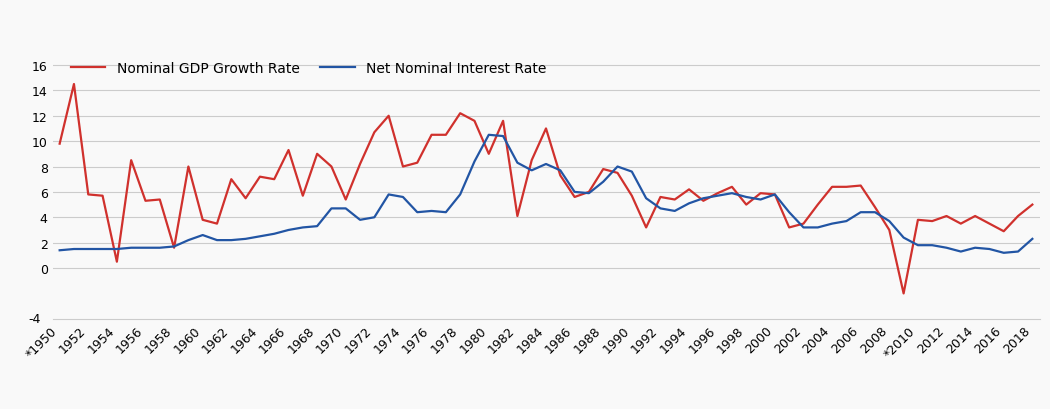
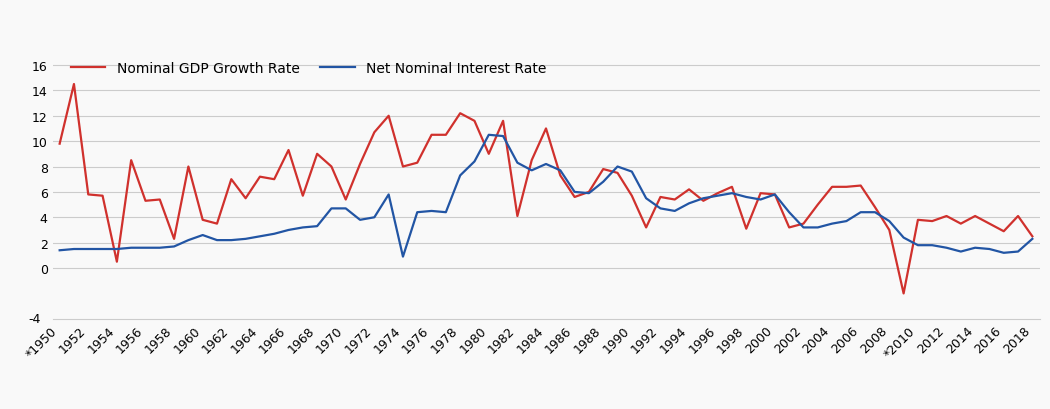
Nominal GDP Growth Rate/1958: 1.6 -> 2.3
Net Nominal Interest Rate/1974: 5.6 -> 0.9
Net Nominal Interest Rate/1978: 5.8 -> 7.3
Nominal GDP Growth Rate/1998: 5.0 -> 3.1
Nominal GDP Growth Rate/2018: 5.0 -> 2.5
